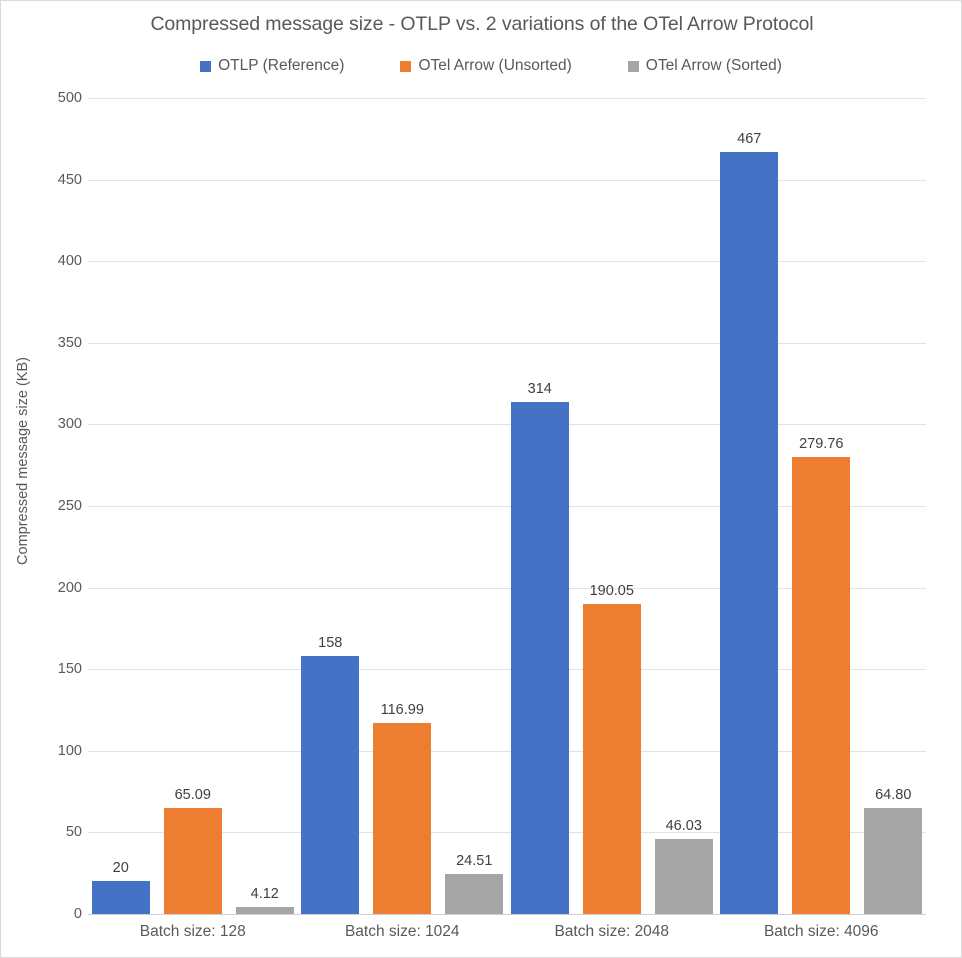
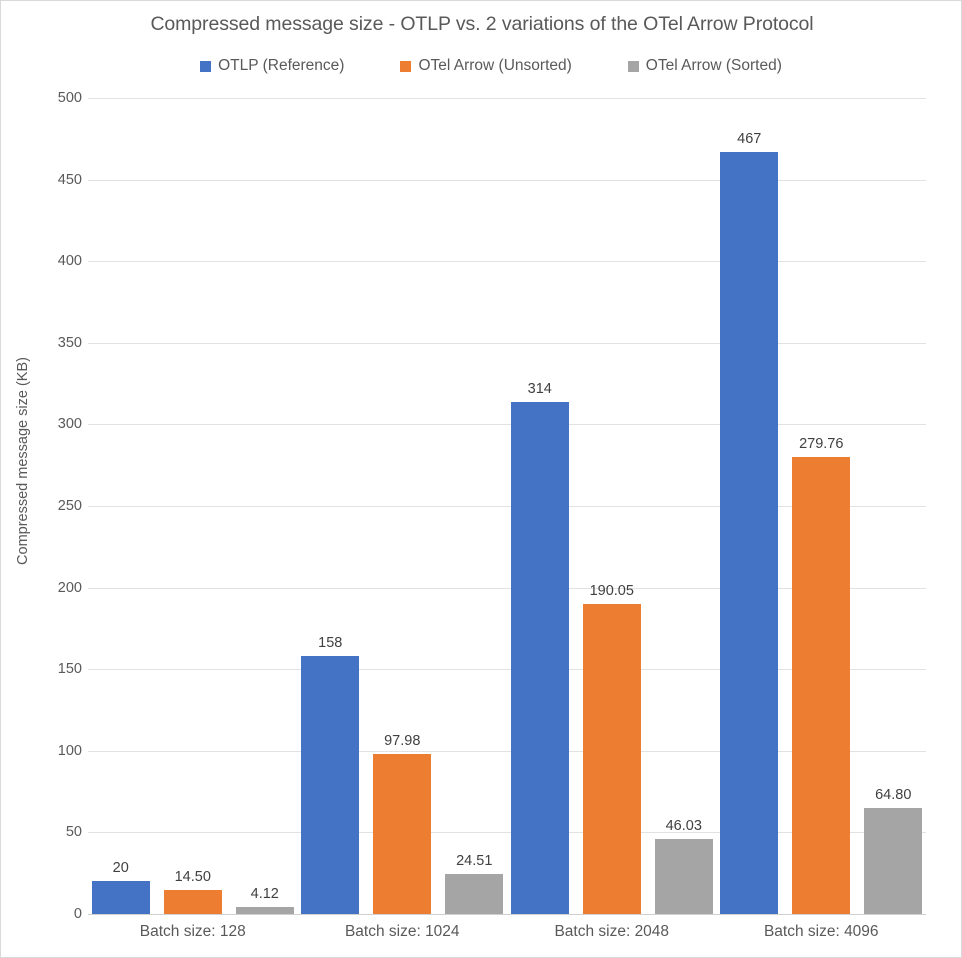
OTel Arrow (Unsorted)/Batch size: 128: 65.09 -> 14.50
OTel Arrow (Unsorted)/Batch size: 1024: 116.99 -> 97.98
